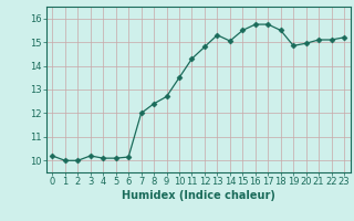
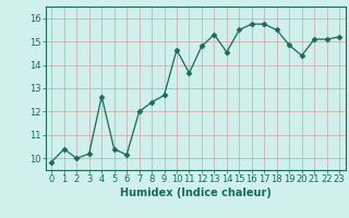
0: 10.20 -> 9.85
1: 10.00 -> 10.40
4: 10.10 -> 12.65
5: 10.10 -> 10.40
10: 13.50 -> 14.65
11: 14.30 -> 13.65
14: 15.05 -> 14.55
20: 14.95 -> 14.40
